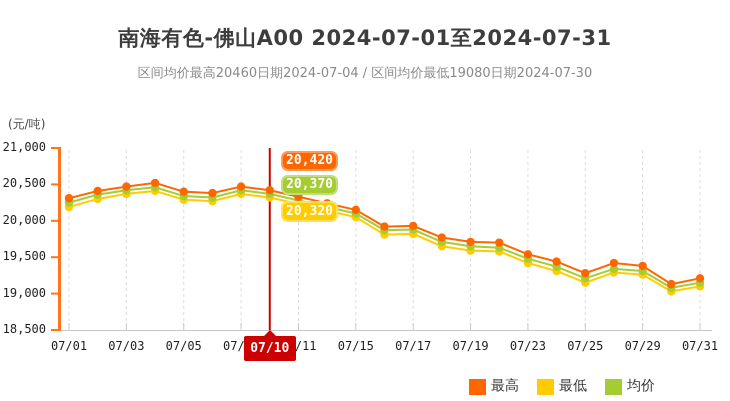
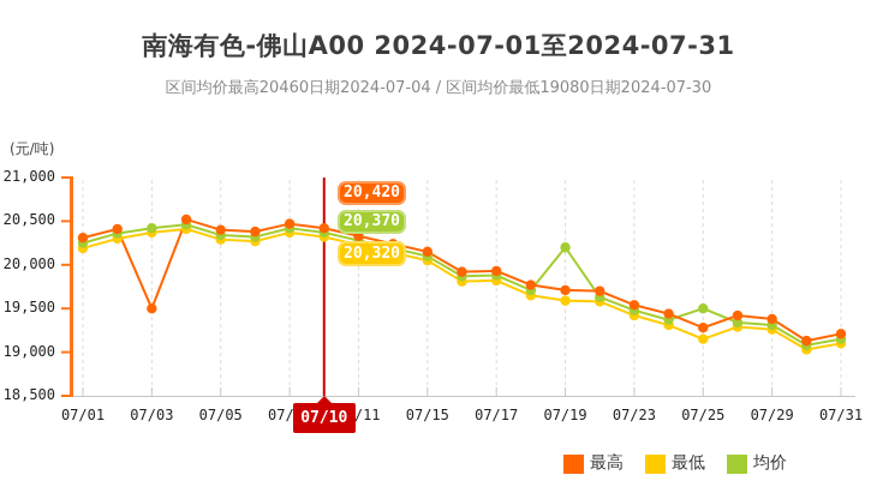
最高/07/03: 20500 -> 19500
均价/07/19: 19600 -> 20200
均价/07/25: 19200 -> 19500
